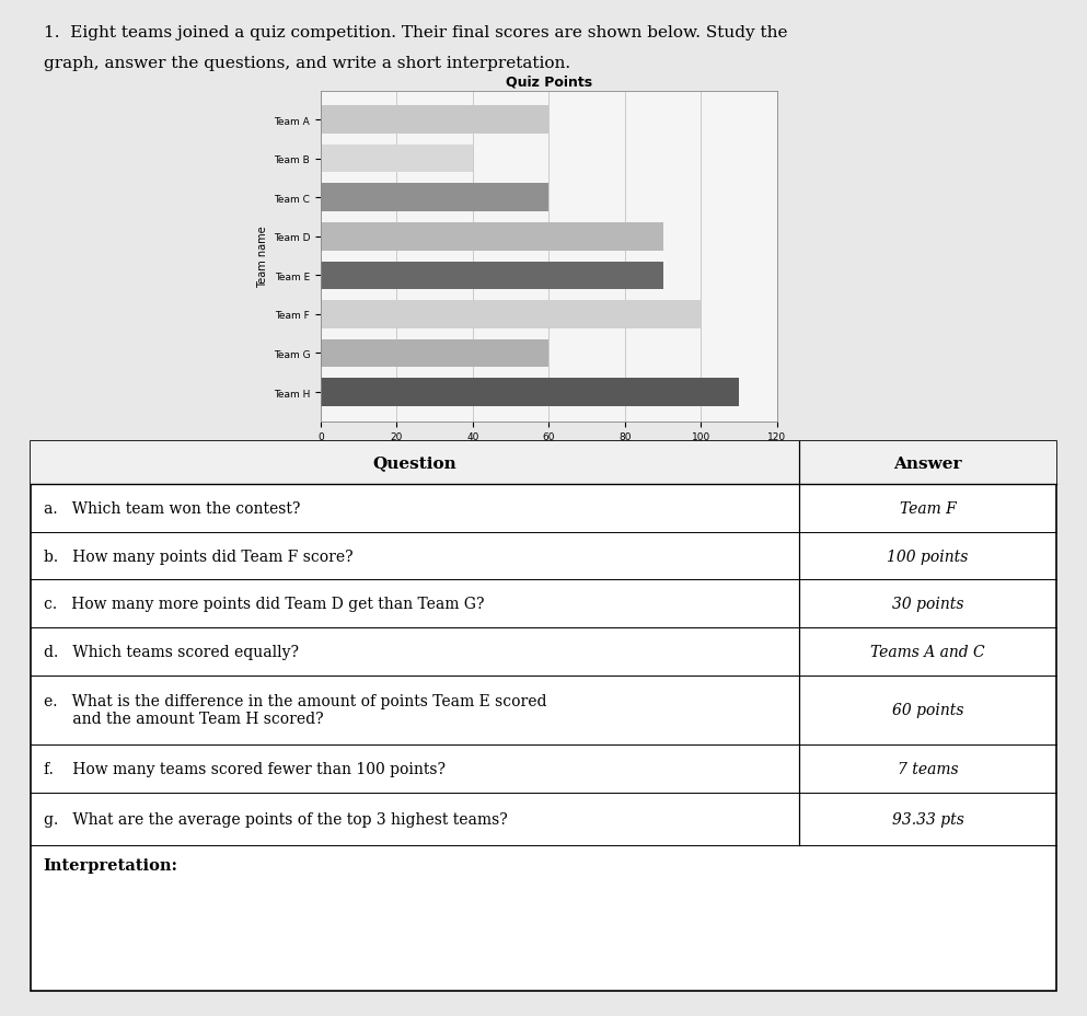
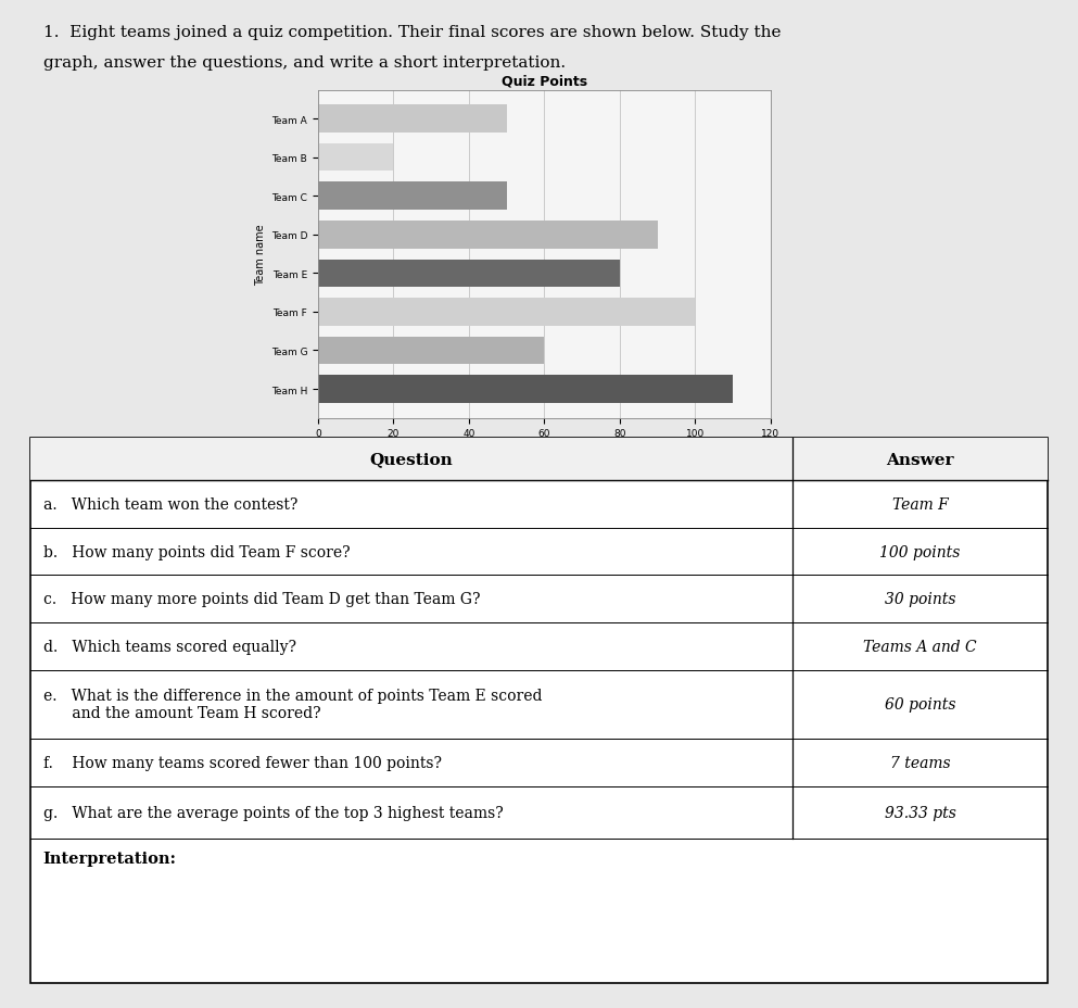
Team A: 60 -> 50
Team B: 40 -> 20
Team C: 60 -> 50
Team E: 90 -> 80
